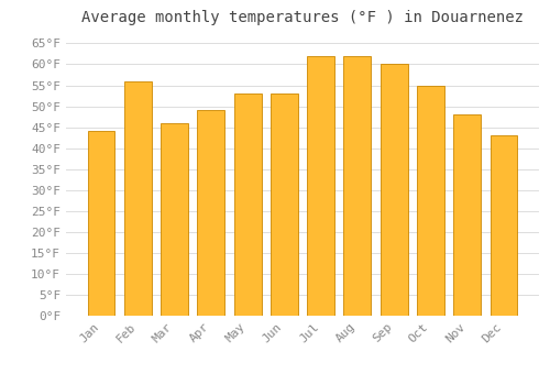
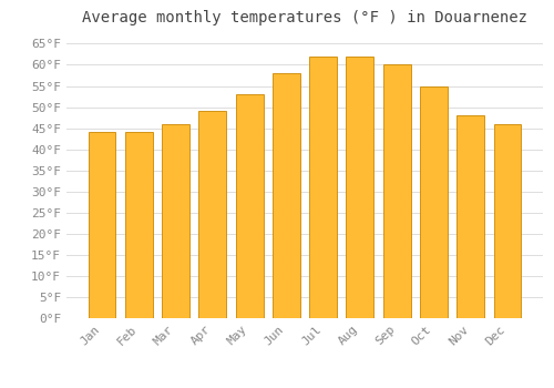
Feb: 56°F -> 44°F
Jun: 53°F -> 58°F
Dec: 43°F -> 46°F
